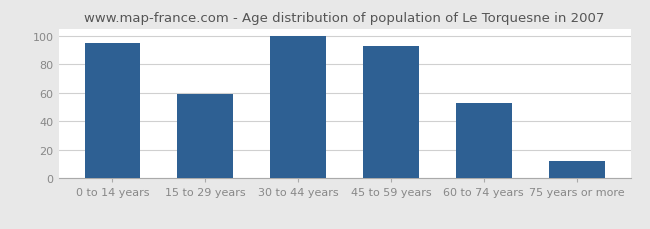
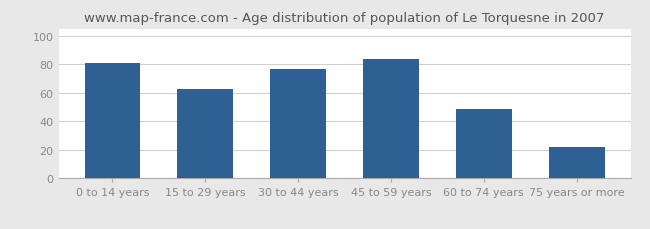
0 to 14 years: 95 -> 81
15 to 29 years: 59 -> 63
30 to 44 years: 100 -> 77
45 to 59 years: 93 -> 84
60 to 74 years: 53 -> 49
75 years or more: 12 -> 22
